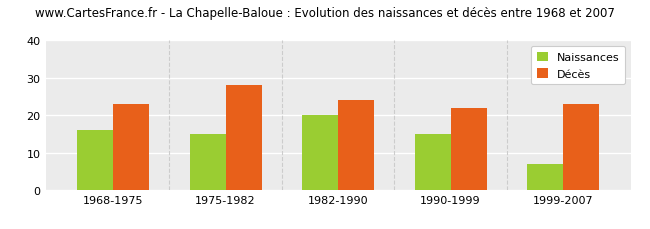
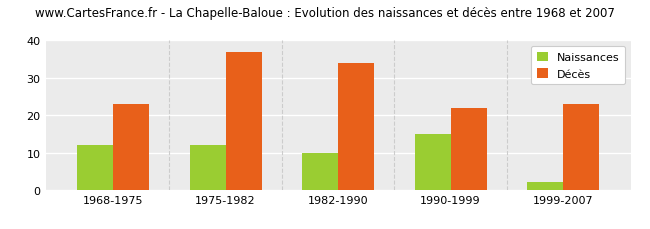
Naissances/1968-1975: 16 -> 12
Naissances/1975-1982: 15 -> 12
Décès/1975-1982: 28 -> 37
Naissances/1982-1990: 20 -> 10
Décès/1982-1990: 24 -> 34
Naissances/1999-2007: 7 -> 2
